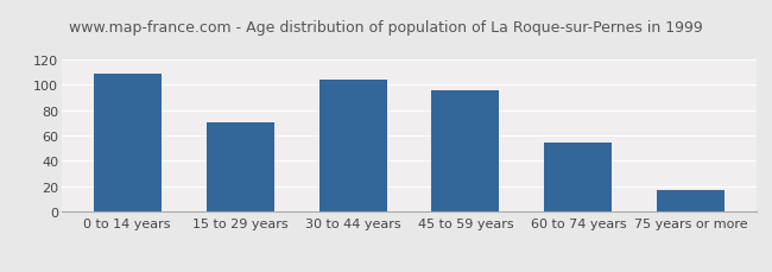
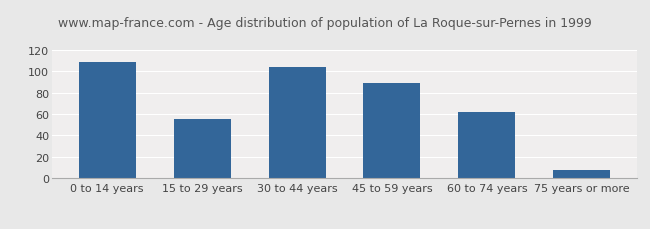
15 to 29 years: 70 -> 55
45 to 59 years: 95 -> 89
60 to 74 years: 54 -> 62
75 years or more: 17 -> 8
